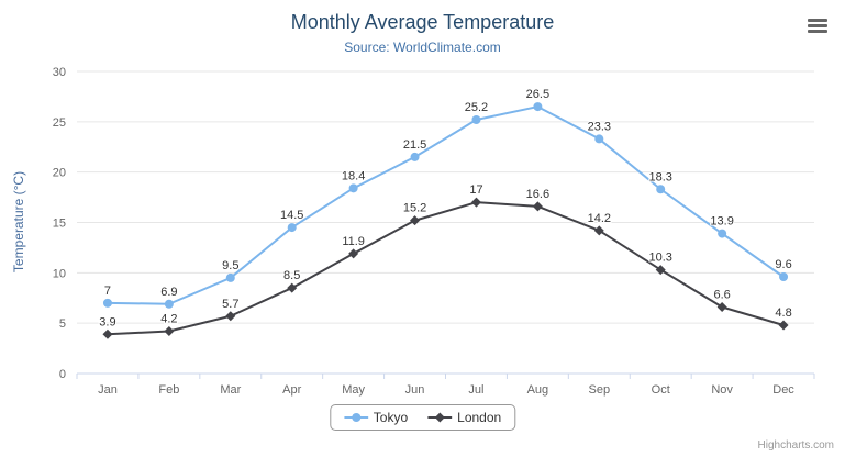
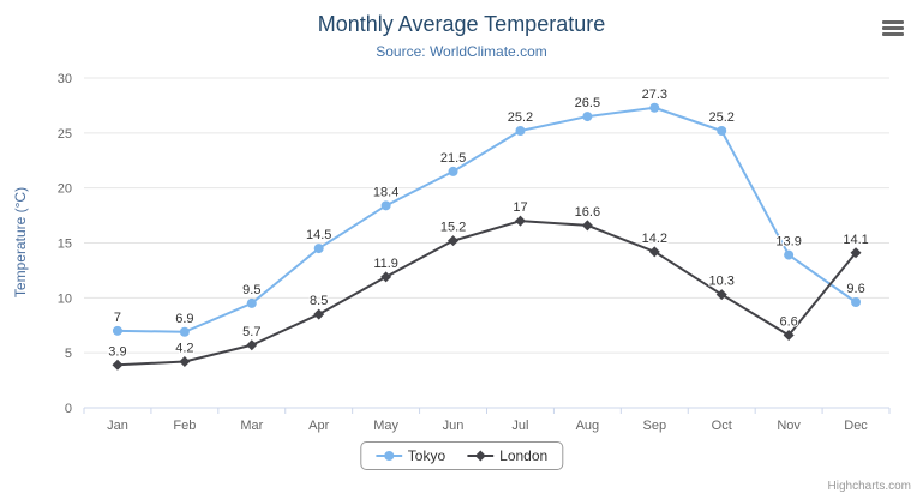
Tokyo/Sep: 23.3 -> 27.3
Tokyo/Oct: 18.3 -> 25.2
London/Dec: 4.8 -> 14.1
